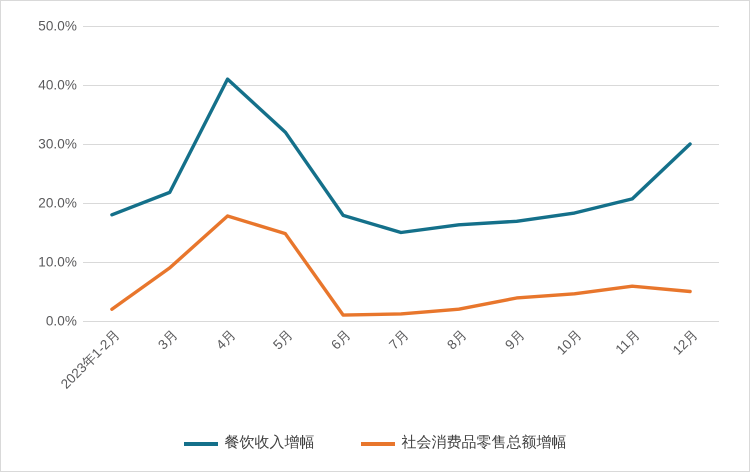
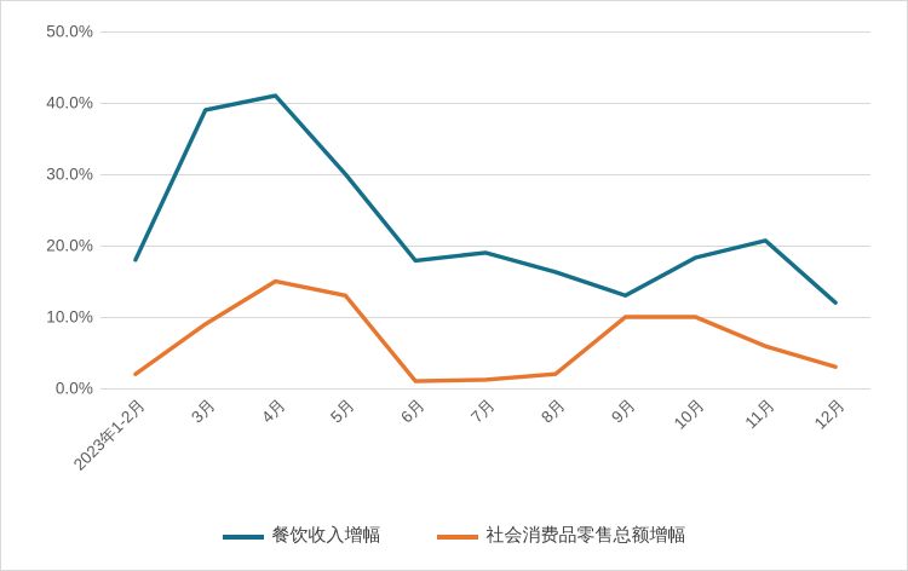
餐饮收入增幅/3月: 22% -> 39%
社会消费品零售总额增幅/4月: 18% -> 15%
餐饮收入增幅/5月: 32% -> 30%
社会消费品零售总额增幅/5月: 15% -> 13%
餐饮收入增幅/7月: 15% -> 19%
餐饮收入增幅/9月: 17% -> 13%
社会消费品零售总额增幅/9月: 4% -> 10%
社会消费品零售总额增幅/10月: 5% -> 10%
餐饮收入增幅/12月: 30% -> 12%
社会消费品零售总额增幅/12月: 5% -> 3%
